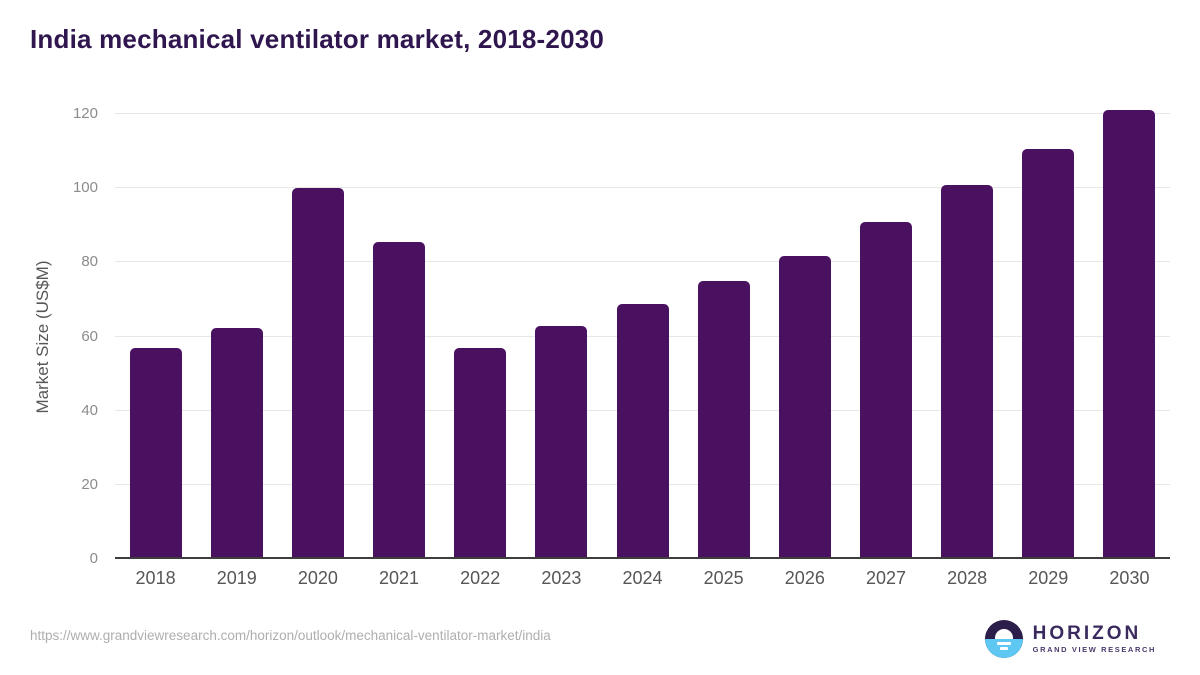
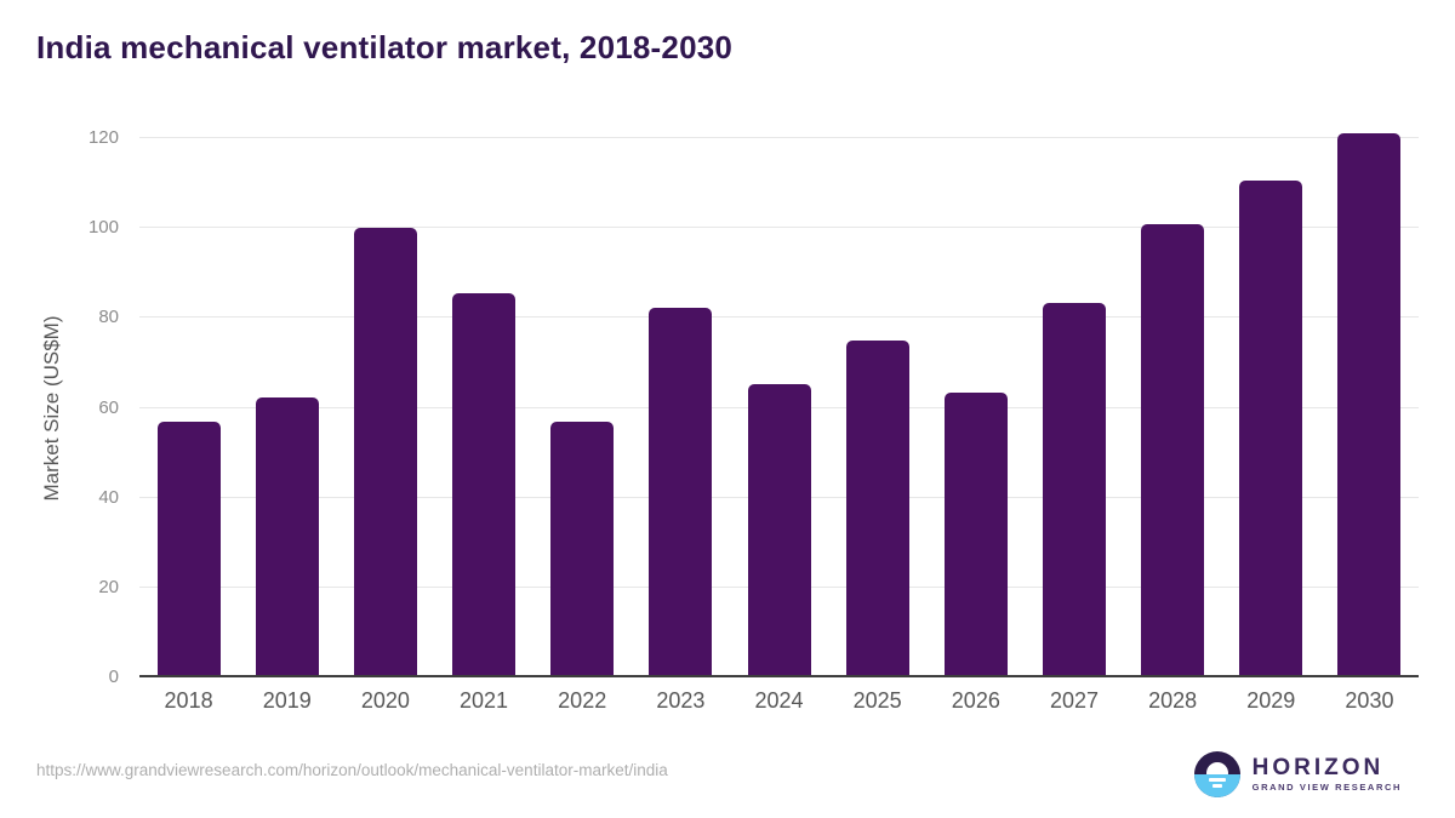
2023: 63 -> 82
2024: 68 -> 65
2026: 81 -> 63
2027: 91 -> 83
